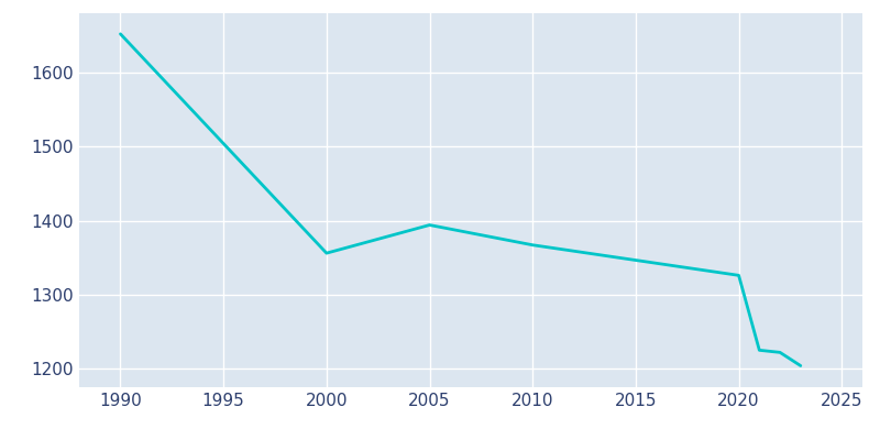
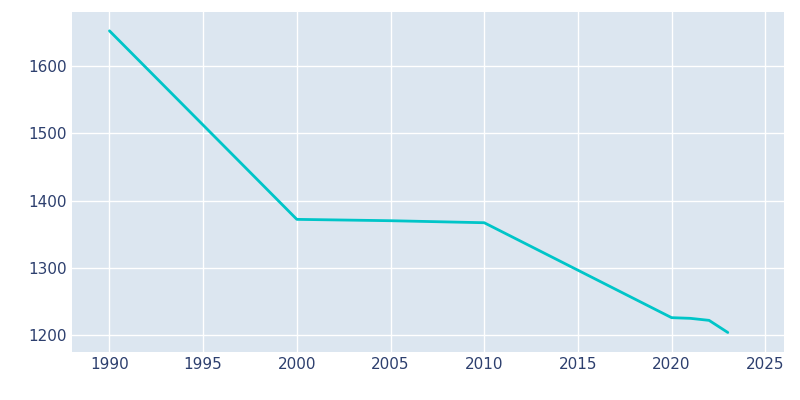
2000: 1356 -> 1372
2005: 1394 -> 1370
2020: 1326 -> 1226
